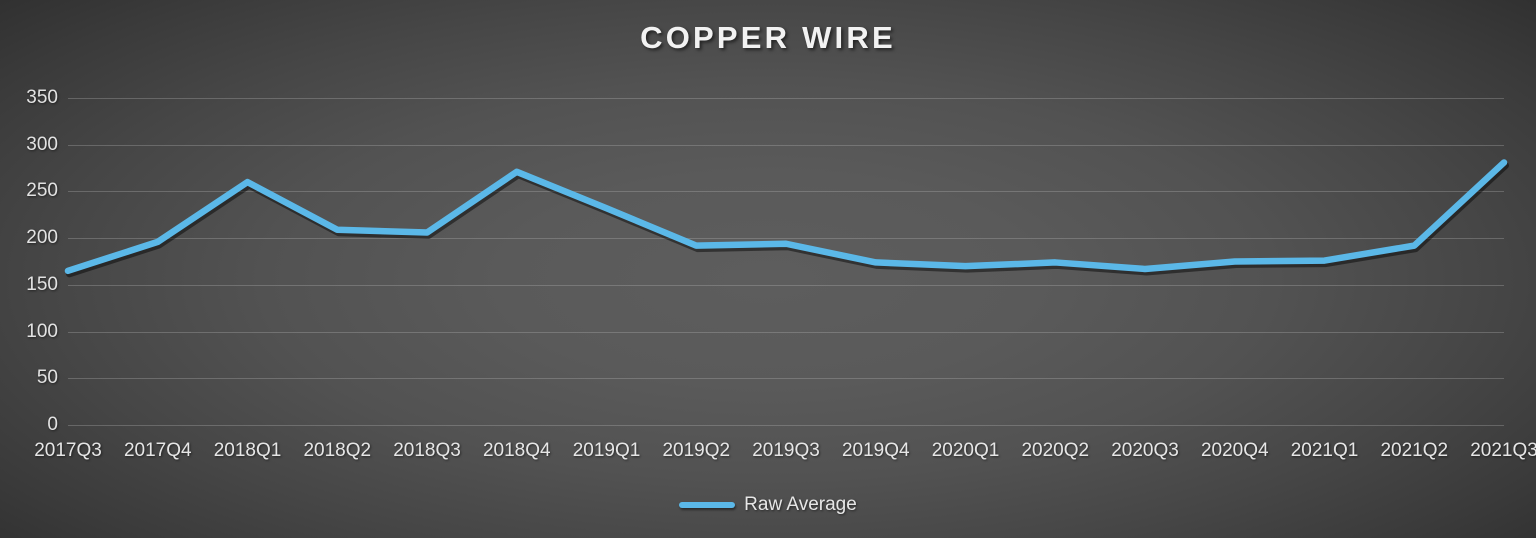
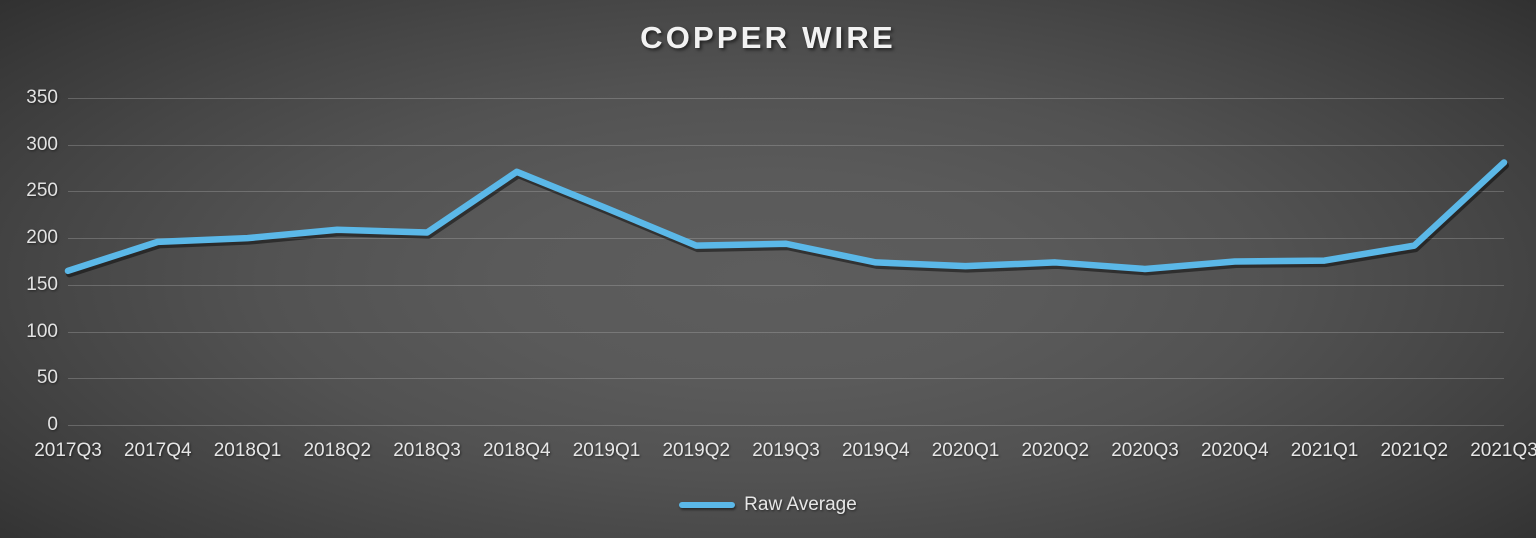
2018Q1: 260 -> 200
